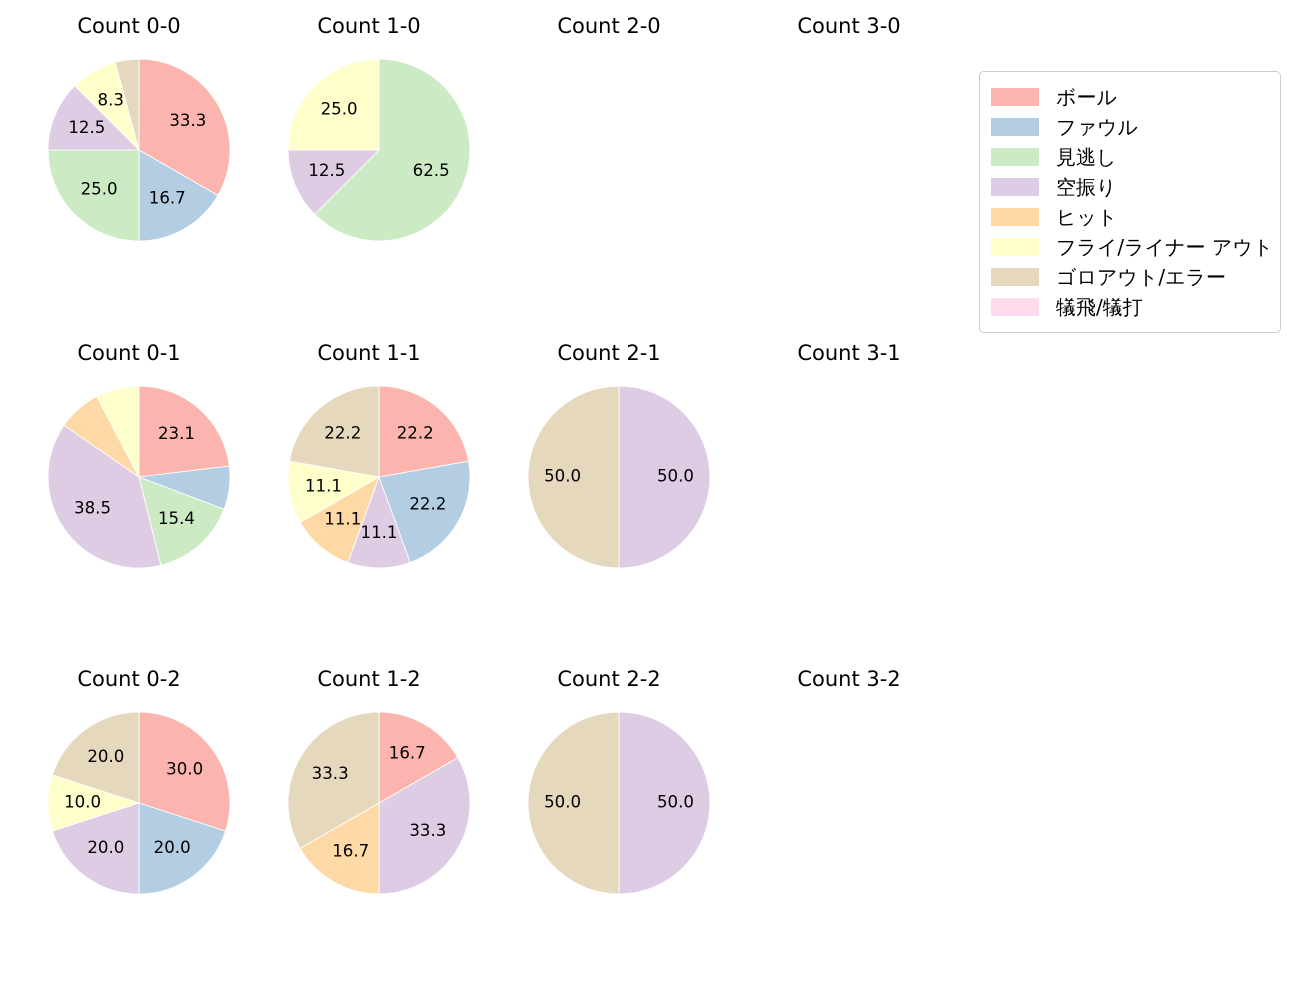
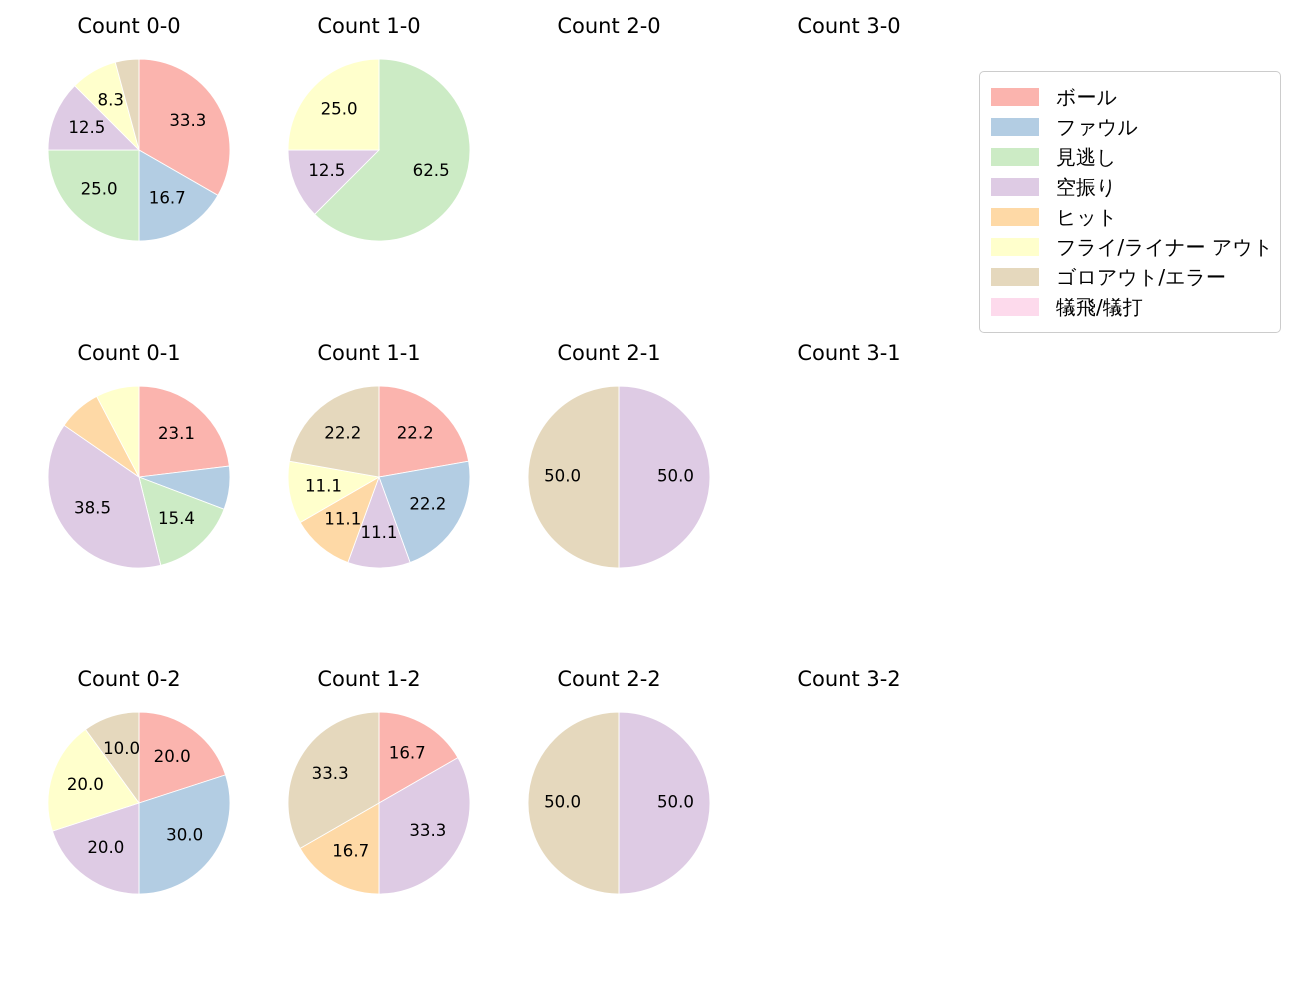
Count 0-2/ボール: 30.0 -> 20.0
Count 0-2/ファウル: 20.0 -> 30.0
Count 0-2/フライ/ライナー アウト: 10.0 -> 20.0
Count 0-2/ゴロアウト/エラー: 20.0 -> 10.0
